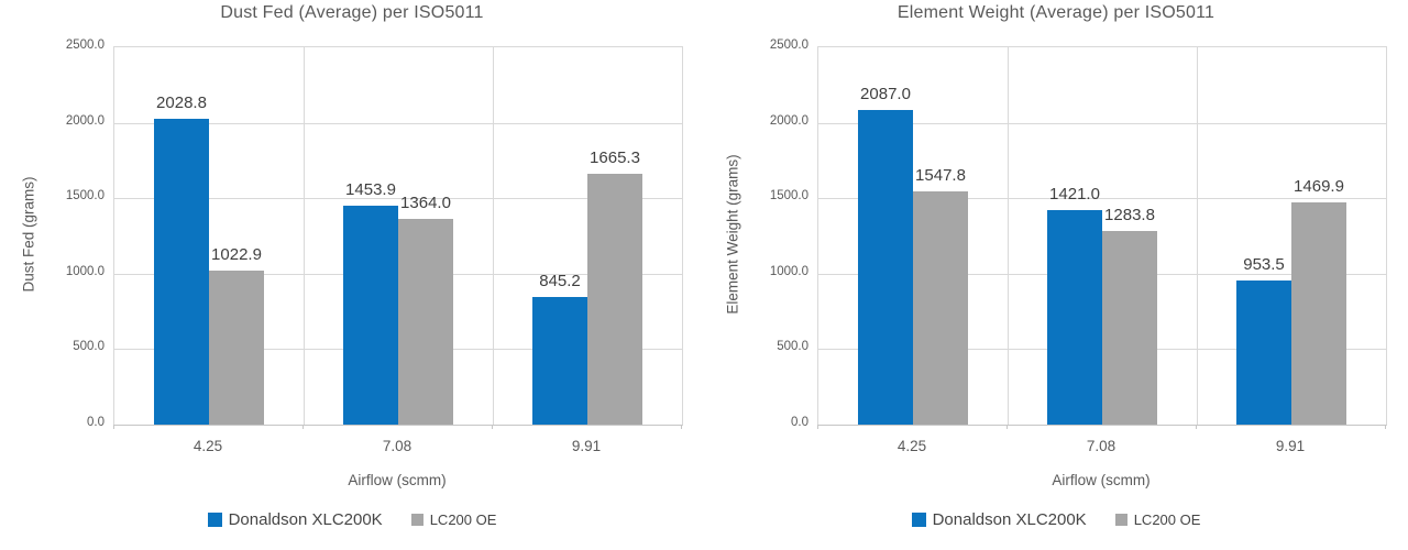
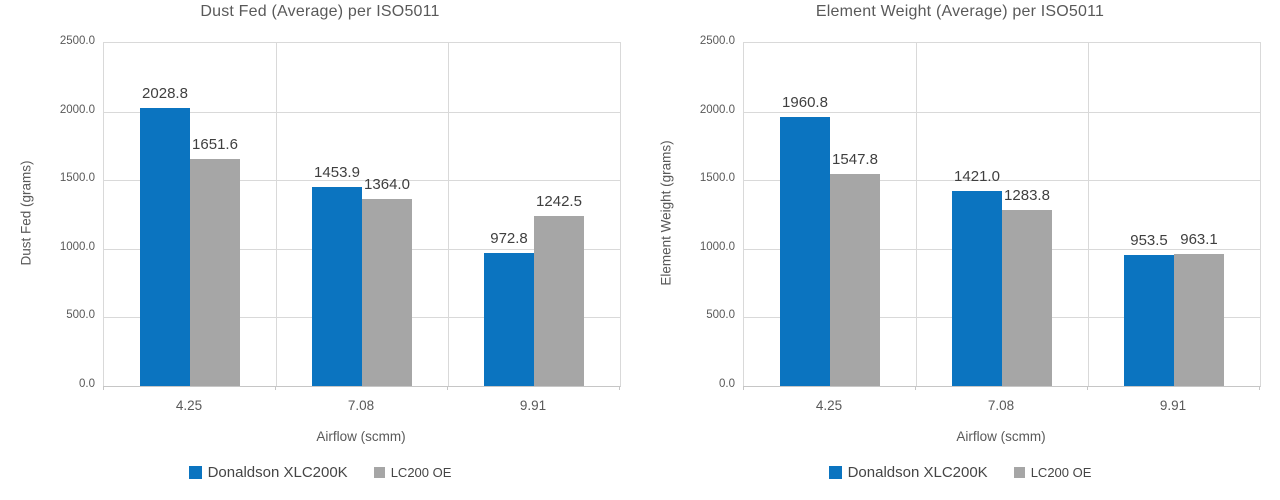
Dust Fed (Average) per ISO5011/LC200 OE/4.25: 1022.9 -> 1651.6
Dust Fed (Average) per ISO5011/Donaldson XLC200K/9.91: 845.2 -> 972.8
Dust Fed (Average) per ISO5011/LC200 OE/9.91: 1665.3 -> 1242.5
Element Weight (Average) per ISO5011/Donaldson XLC200K/4.25: 2087.0 -> 1960.8
Element Weight (Average) per ISO5011/LC200 OE/9.91: 1469.9 -> 963.1
